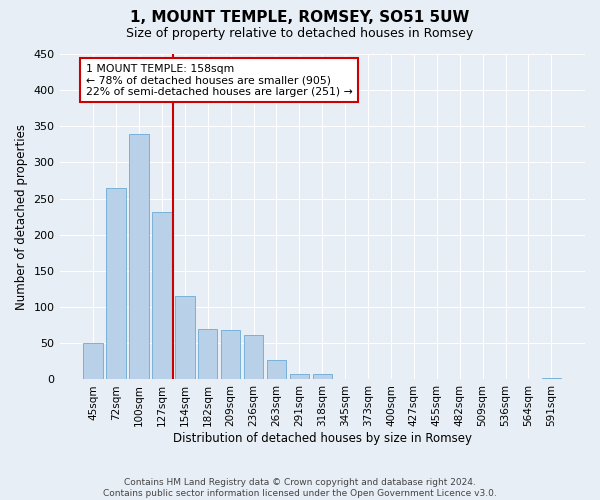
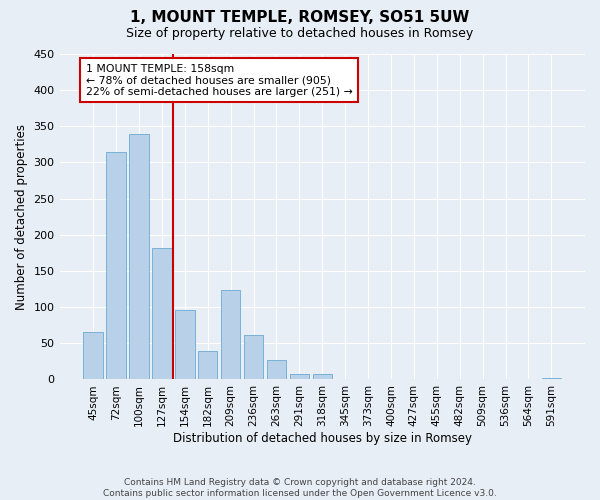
45sqm: 50 -> 66
72sqm: 265 -> 314
127sqm: 232 -> 182
154sqm: 115 -> 96
182sqm: 70 -> 40
209sqm: 68 -> 124
